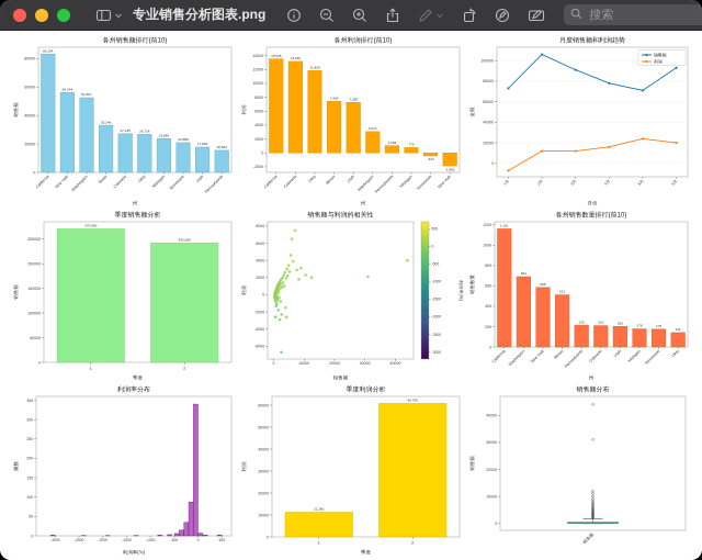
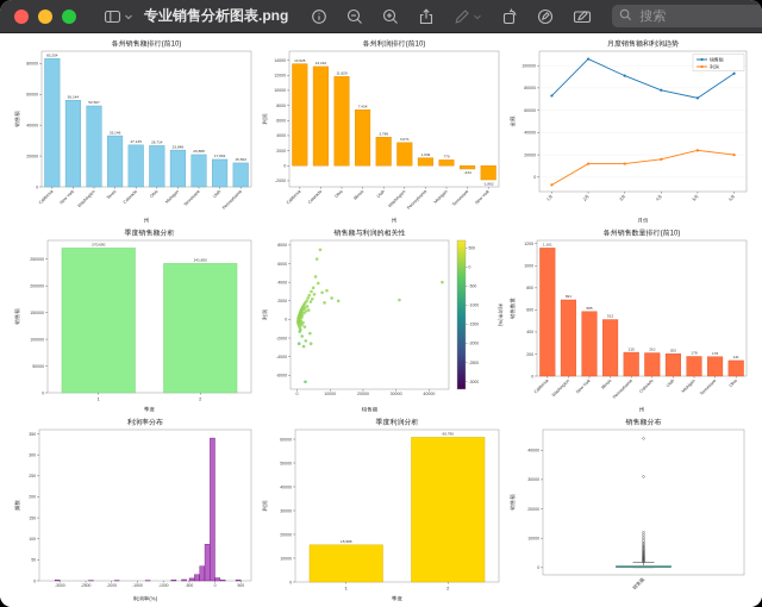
各州利润排行(前10)/Utah: 7,258 -> 3,786
季度利润分析/1: 11,260 -> 15,588
